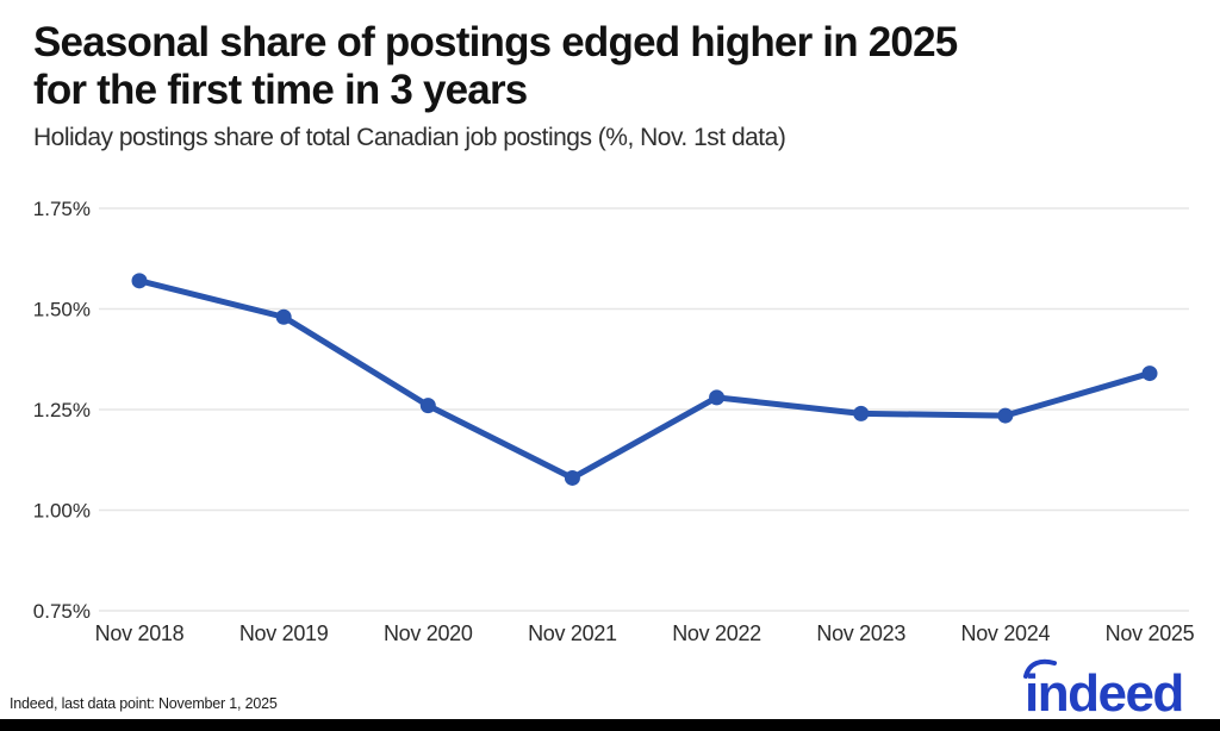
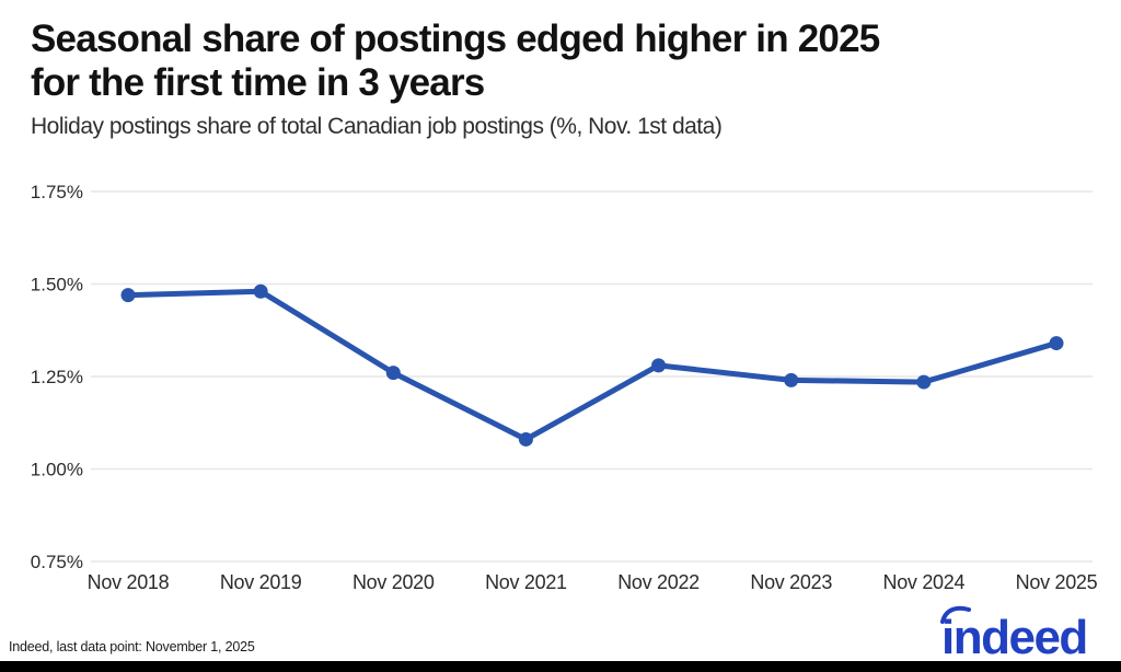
Nov 2018: 1.57% -> 1.47%
